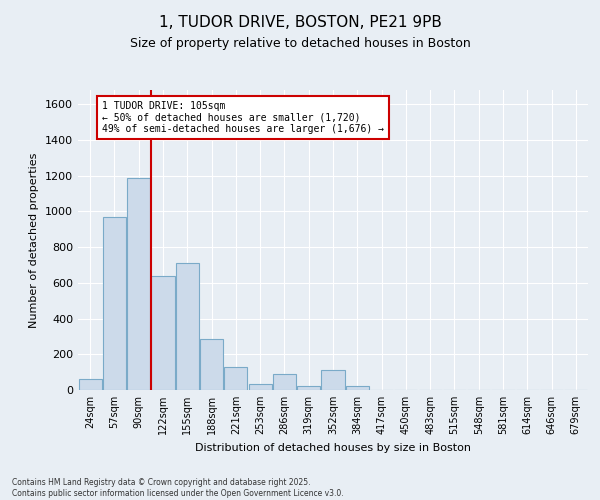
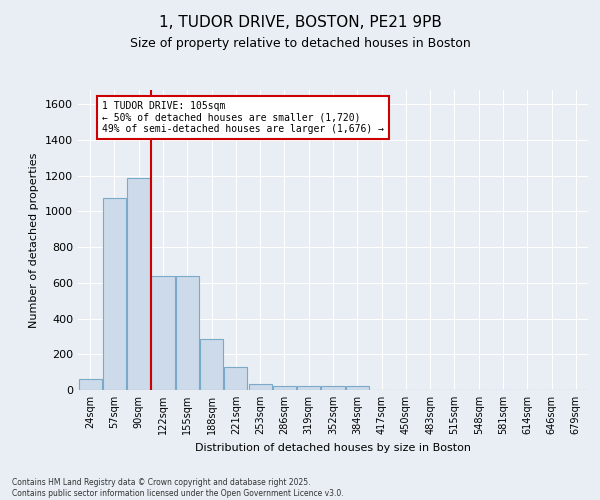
57sqm: 970 -> 1080
155sqm: 710 -> 640
286sqm: 90 -> 20
352sqm: 110 -> 20
